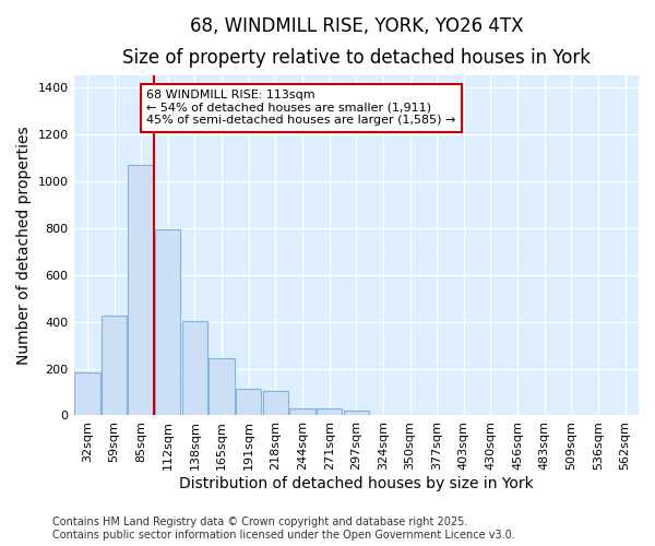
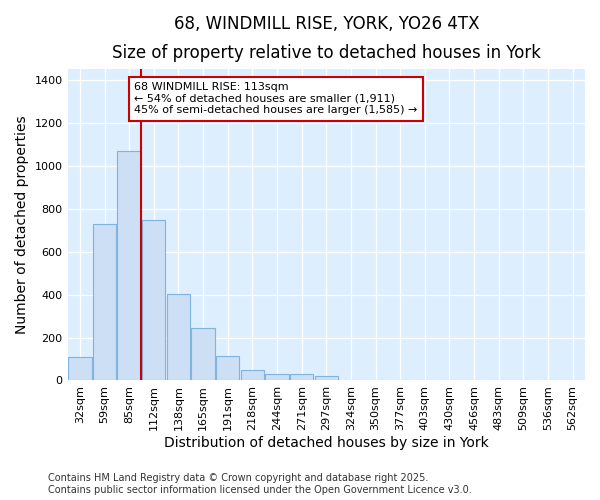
32sqm: 185 -> 110
59sqm: 425 -> 730
112sqm: 795 -> 750
218sqm: 105 -> 50
